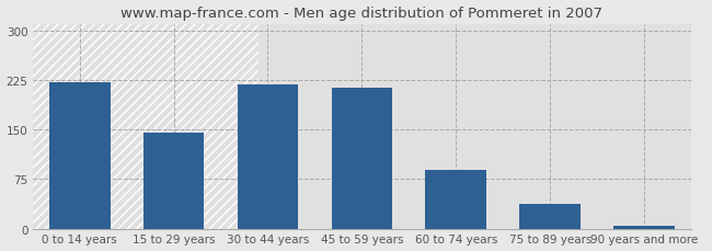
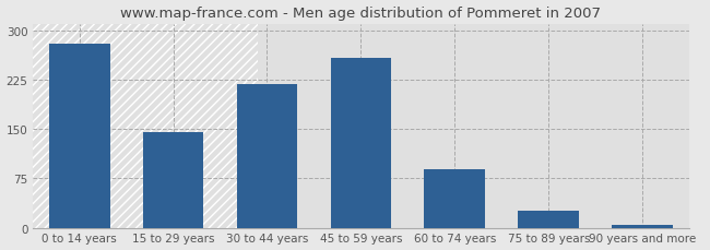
0 to 14 years: 222 -> 280
45 to 59 years: 213 -> 258
75 to 89 years: 38 -> 26
